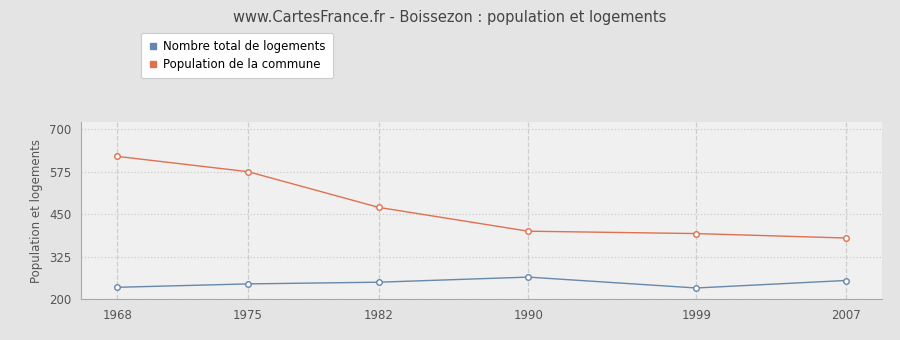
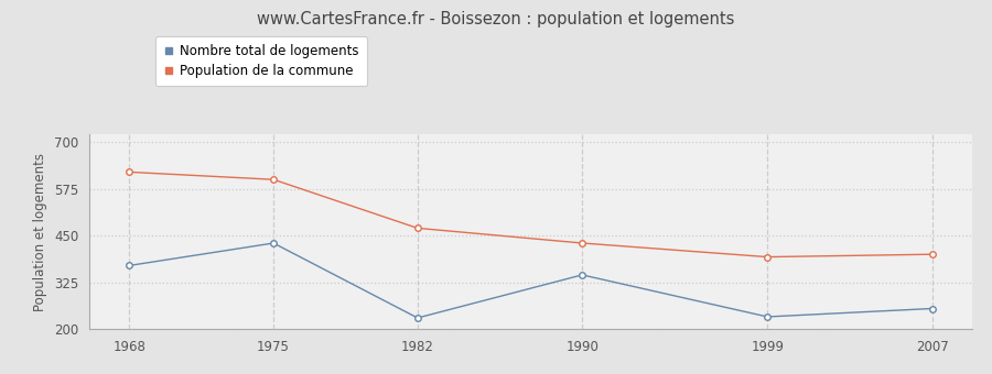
Nombre total de logements/1968: 235 -> 370
Nombre total de logements/1975: 245 -> 430
Population de la commune/1975: 575 -> 600
Nombre total de logements/1982: 250 -> 230
Nombre total de logements/1990: 265 -> 345
Population de la commune/1990: 400 -> 430
Population de la commune/2007: 380 -> 400
